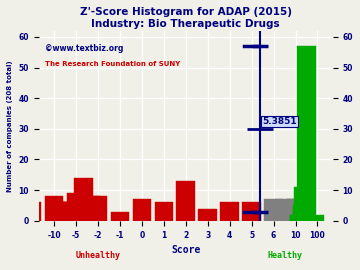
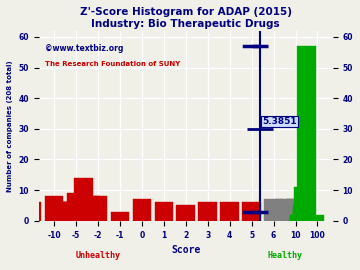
2: 13 -> 5
3: 4 -> 6
